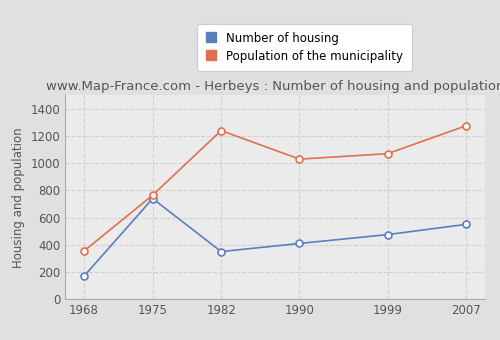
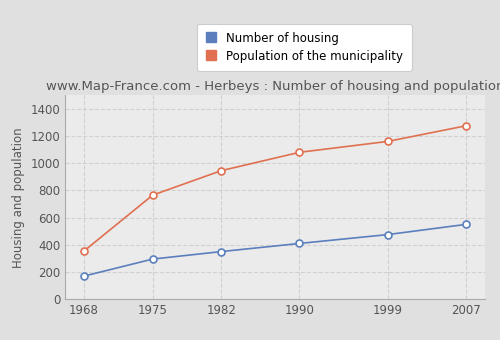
Number of housing/1975: 740 -> 300
Population of the municipality/1982: 1240 -> 940
Population of the municipality/1990: 1030 -> 1080
Population of the municipality/1999: 1070 -> 1160
